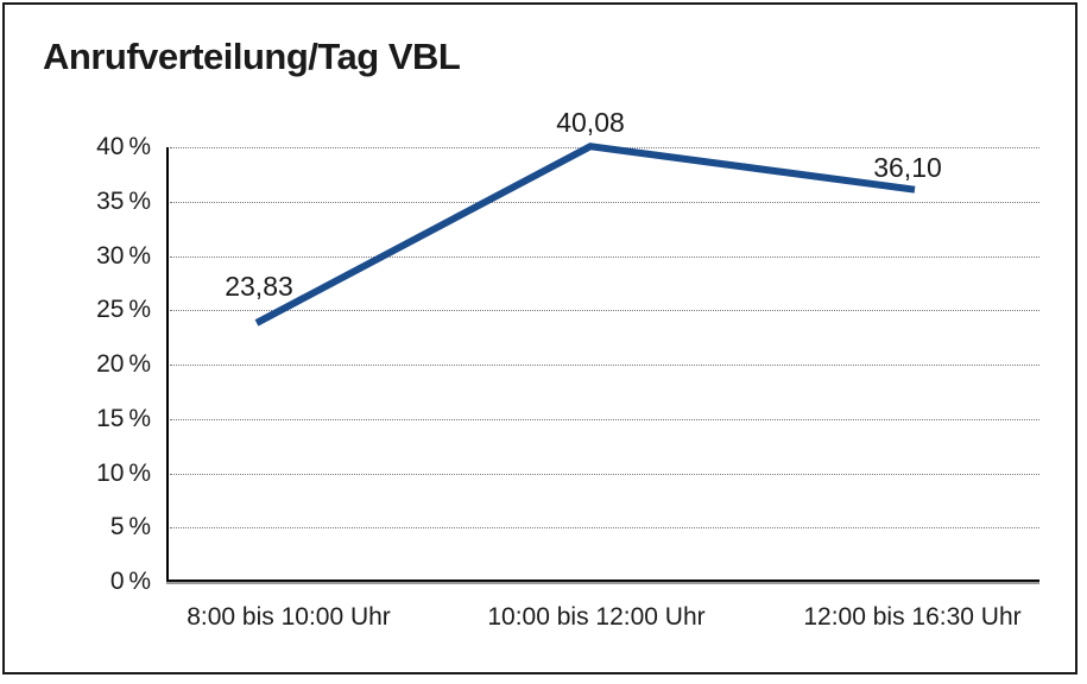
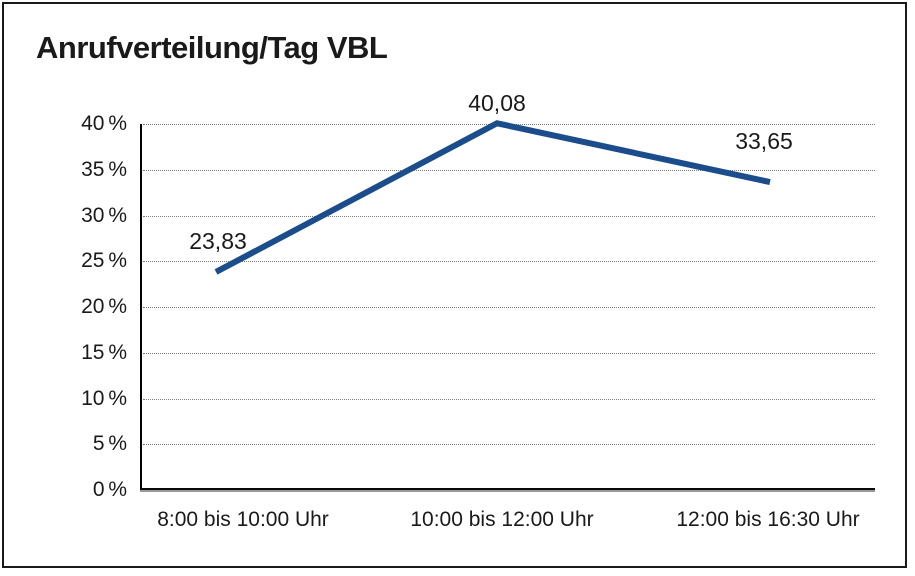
12:00 bis 16:30 Uhr: 36,10 -> 33,65
